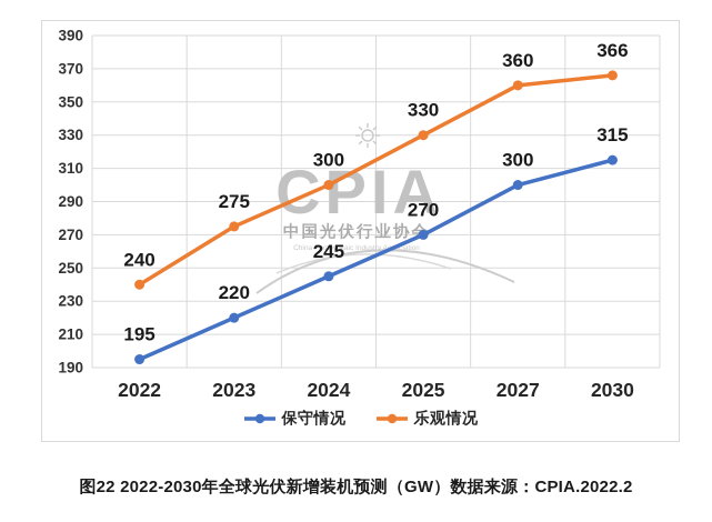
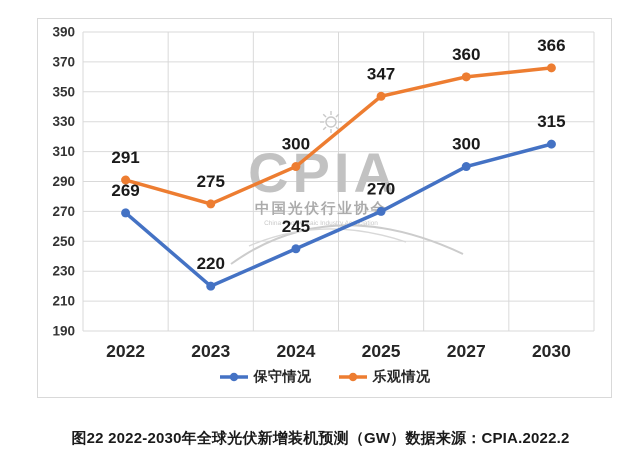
保守情况/2022: 195 -> 269
乐观情况/2022: 240 -> 291
乐观情况/2025: 330 -> 347
